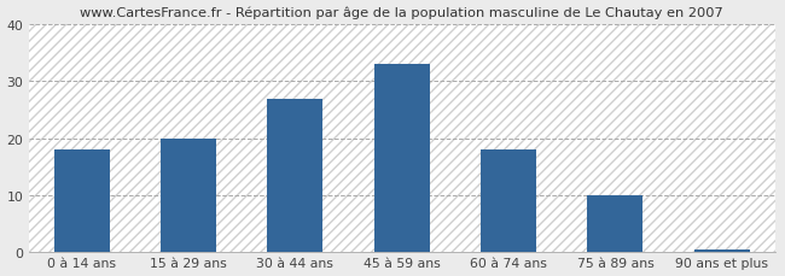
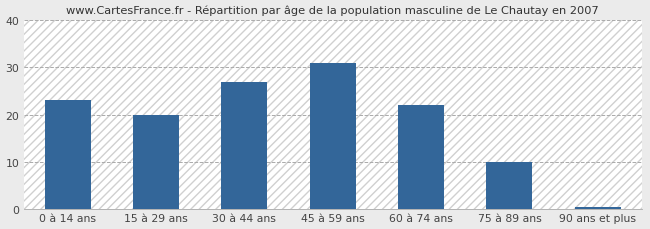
0 à 14 ans: 18.0 -> 23.0
45 à 59 ans: 33.0 -> 31.0
60 à 74 ans: 18.0 -> 22.0
